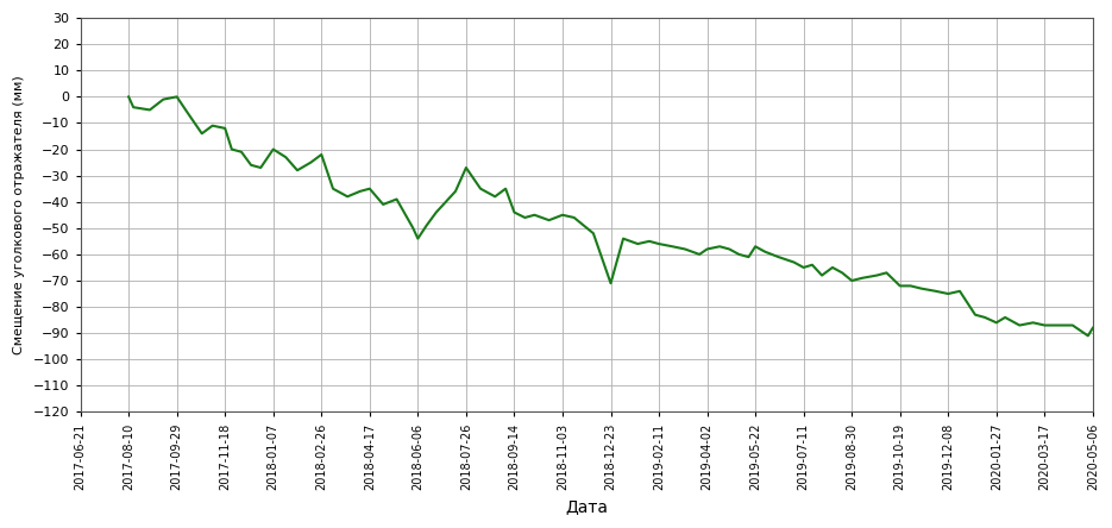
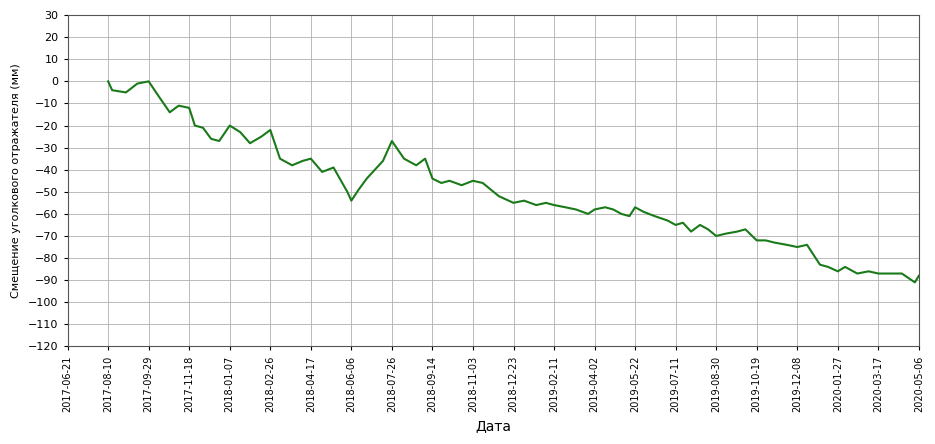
2018-12-23: -71 -> -55
